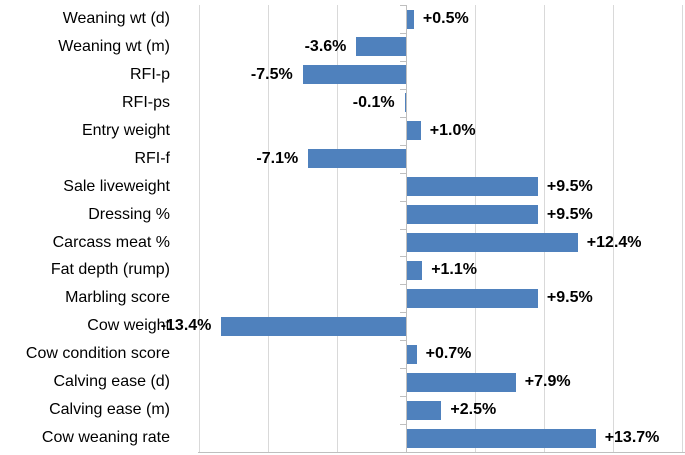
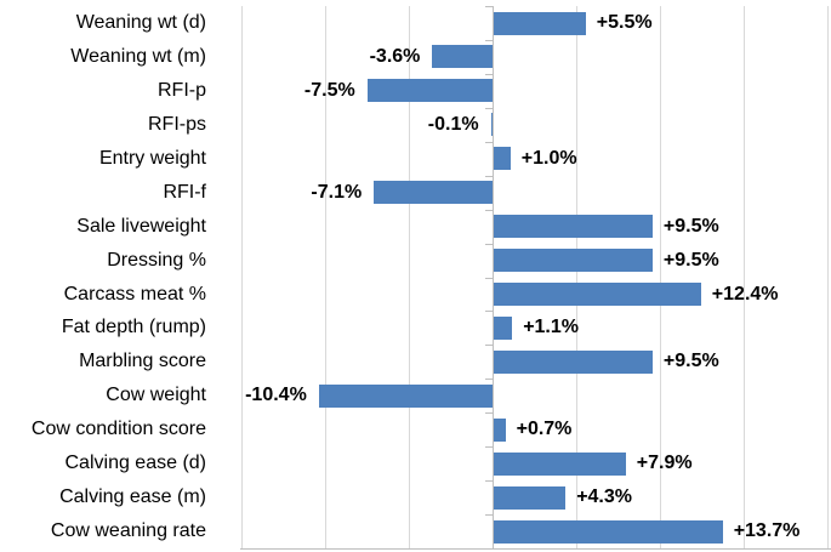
Weaning wt (d): +0.5% -> +5.5%
Cow weight: -13.4% -> -10.4%
Calving ease (m): +2.5% -> +4.3%
